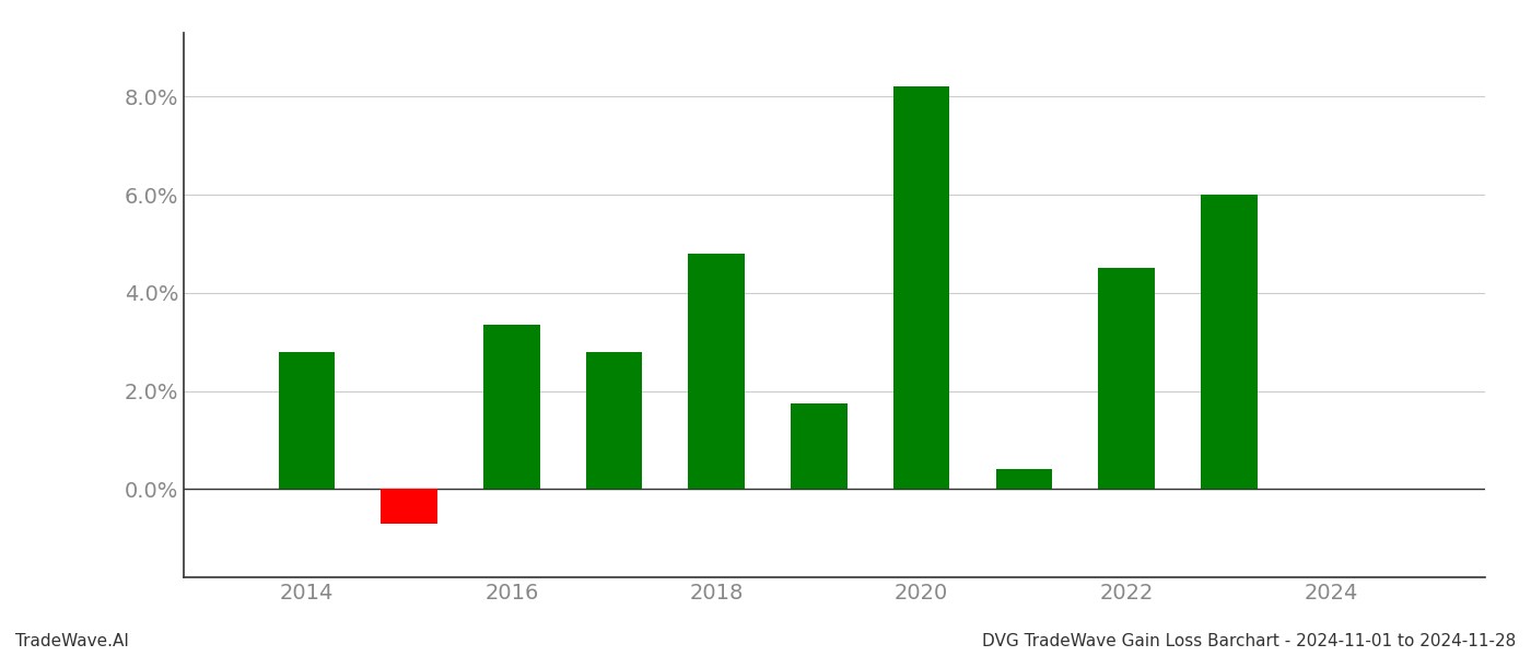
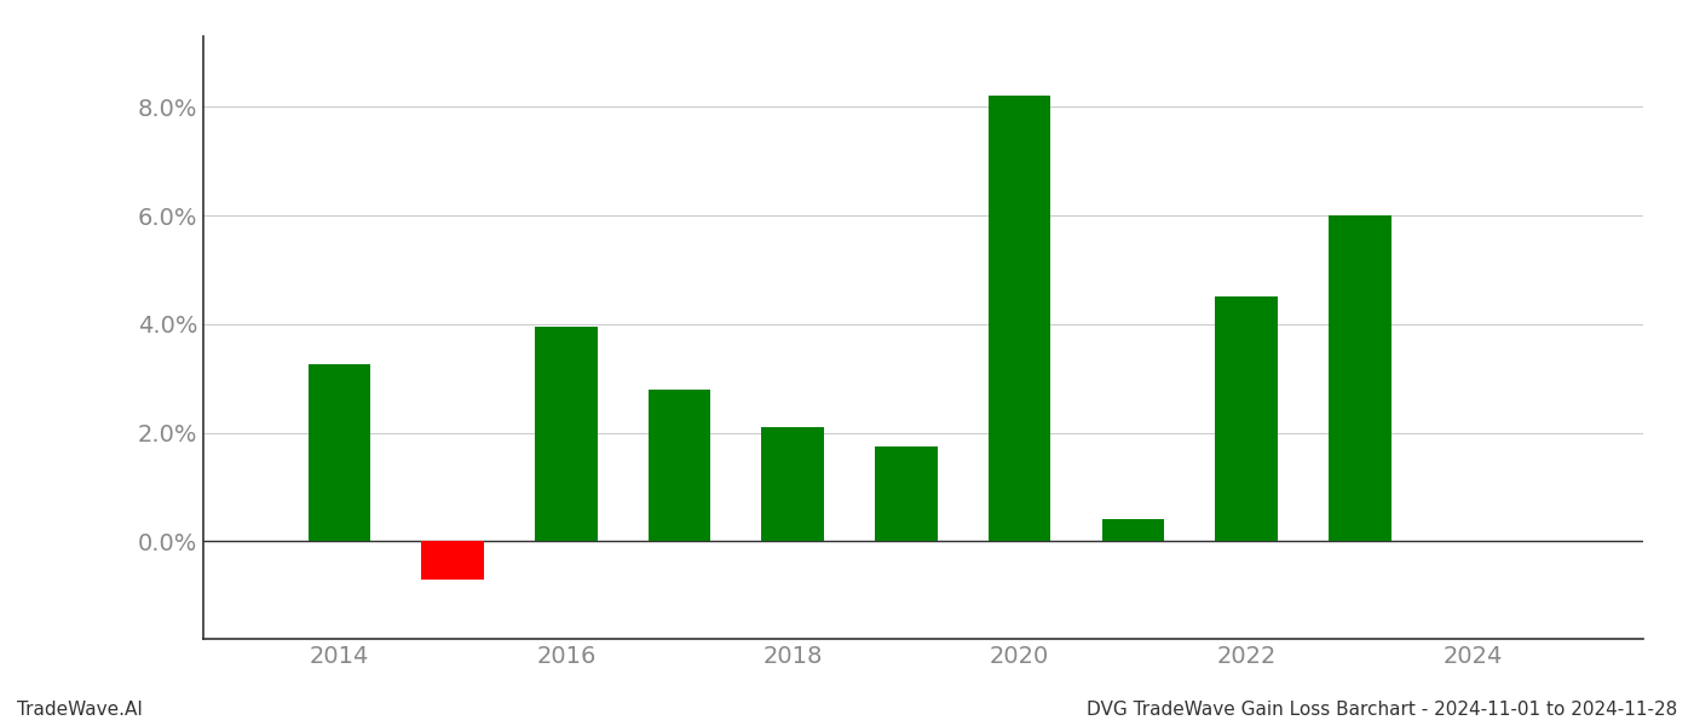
2014: 2.80% -> 3.25%
2016: 3.35% -> 3.95%
2018: 4.80% -> 2.10%
